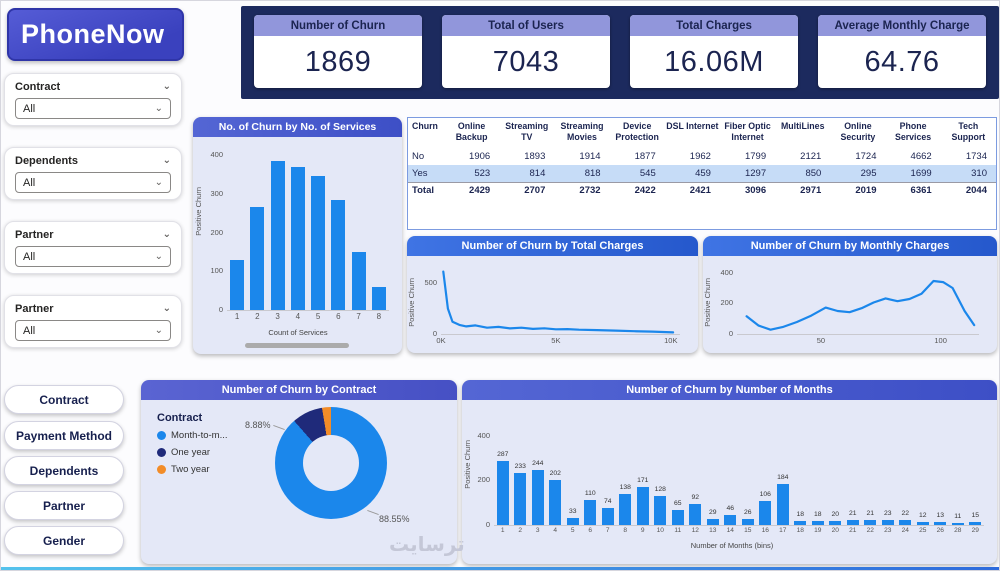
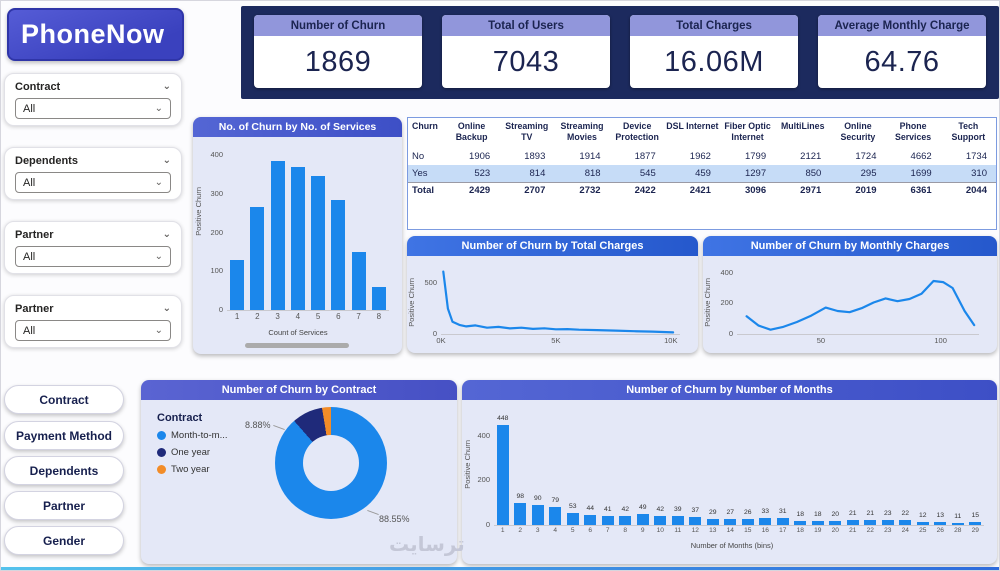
Number of Churn by Number of Months/1: 287 -> 448
Number of Churn by Number of Months/2: 233 -> 98
Number of Churn by Number of Months/3: 244 -> 90
Number of Churn by Number of Months/4: 202 -> 79
Number of Churn by Number of Months/5: 33 -> 53
Number of Churn by Number of Months/6: 110 -> 44
Number of Churn by Number of Months/7: 74 -> 41
Number of Churn by Number of Months/8: 138 -> 42
Number of Churn by Number of Months/9: 171 -> 49
Number of Churn by Number of Months/10: 128 -> 42
Number of Churn by Number of Months/11: 65 -> 39
Number of Churn by Number of Months/12: 92 -> 37
Number of Churn by Number of Months/14: 46 -> 27
Number of Churn by Number of Months/16: 106 -> 33
Number of Churn by Number of Months/17: 184 -> 31
